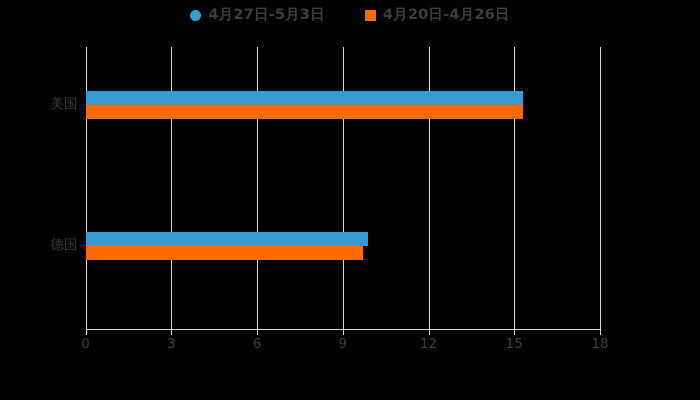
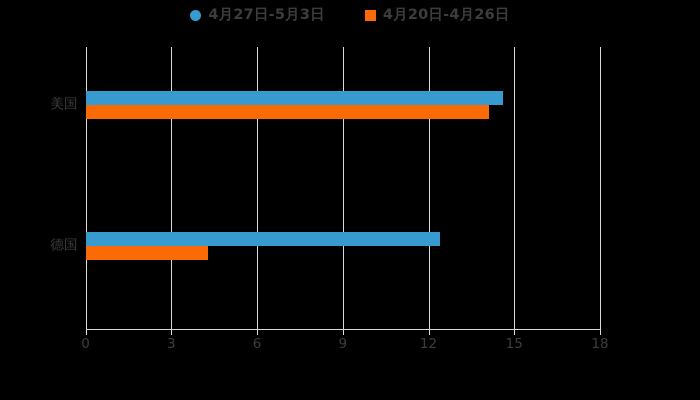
4月27日-5月3日/美国: 15.3 -> 14.6
4月20日-4月26日/美国: 15.3 -> 14.1
4月27日-5月3日/德国: 9.9 -> 12.4
4月20日-4月26日/德国: 9.7 -> 4.3
